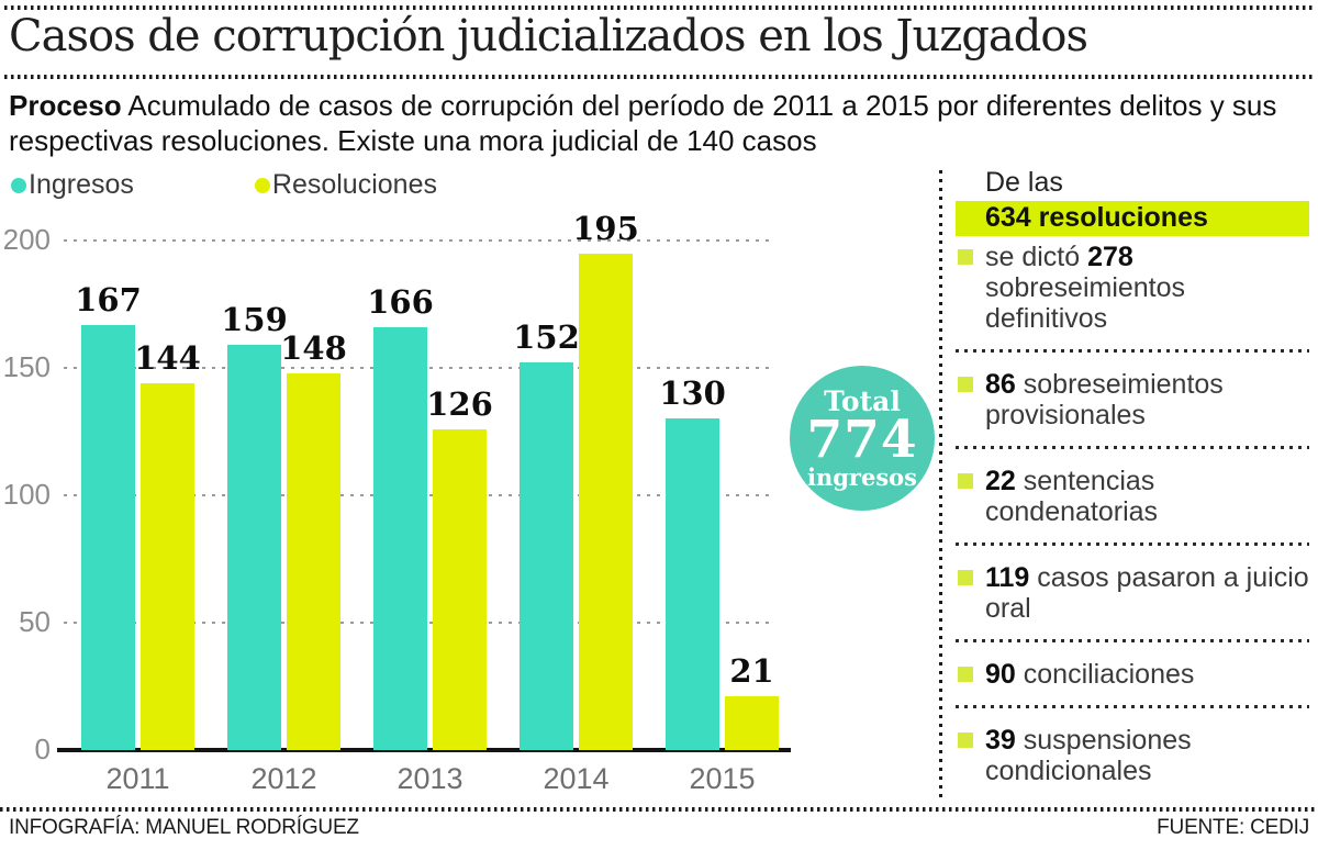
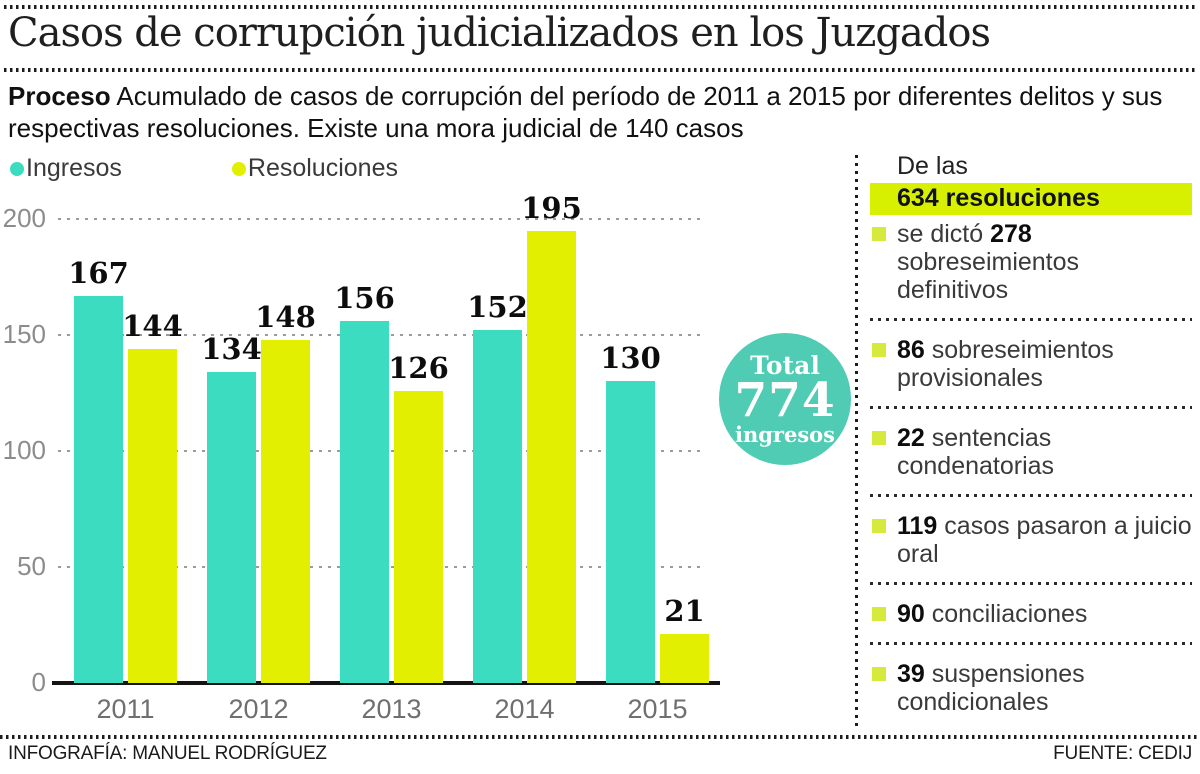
Ingresos/2012: 159 -> 134
Ingresos/2013: 166 -> 156
